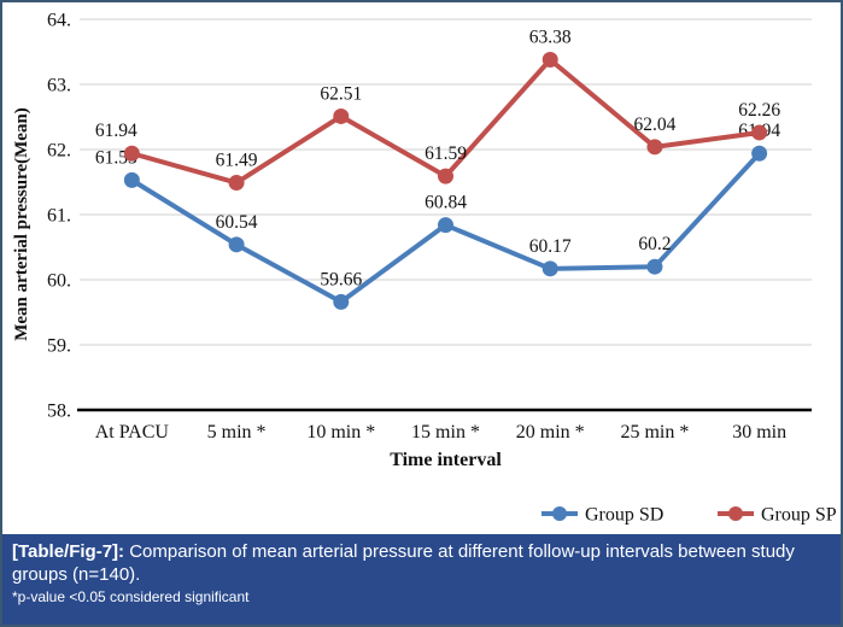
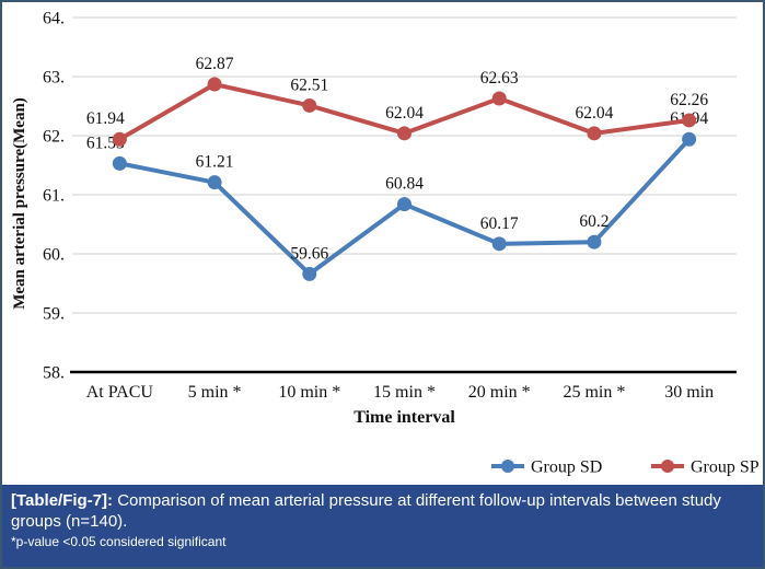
Group SD/5 min *: 60.54 -> 61.21
Group SP/5 min *: 61.49 -> 62.87
Group SP/15 min *: 61.59 -> 62.04
Group SP/20 min *: 63.38 -> 62.63
